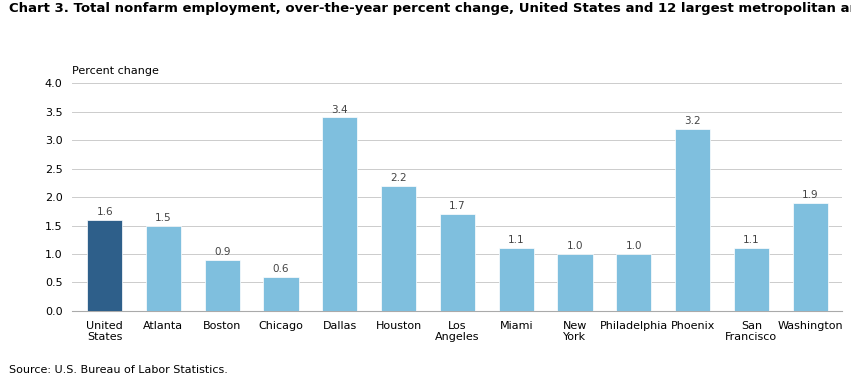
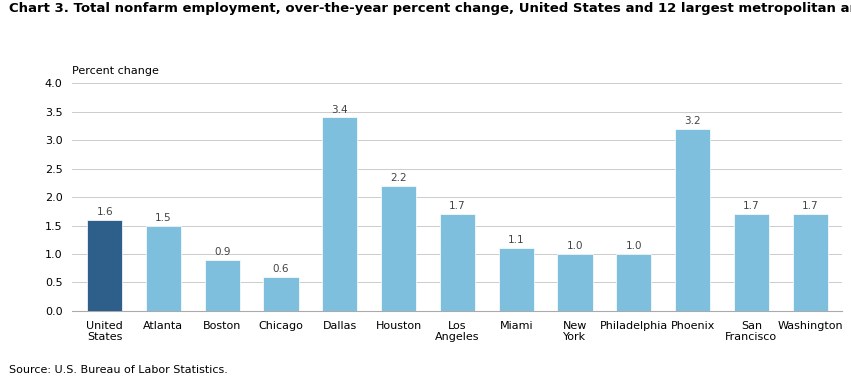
San Francisco: 1.1 -> 1.7
Washington: 1.9 -> 1.7
